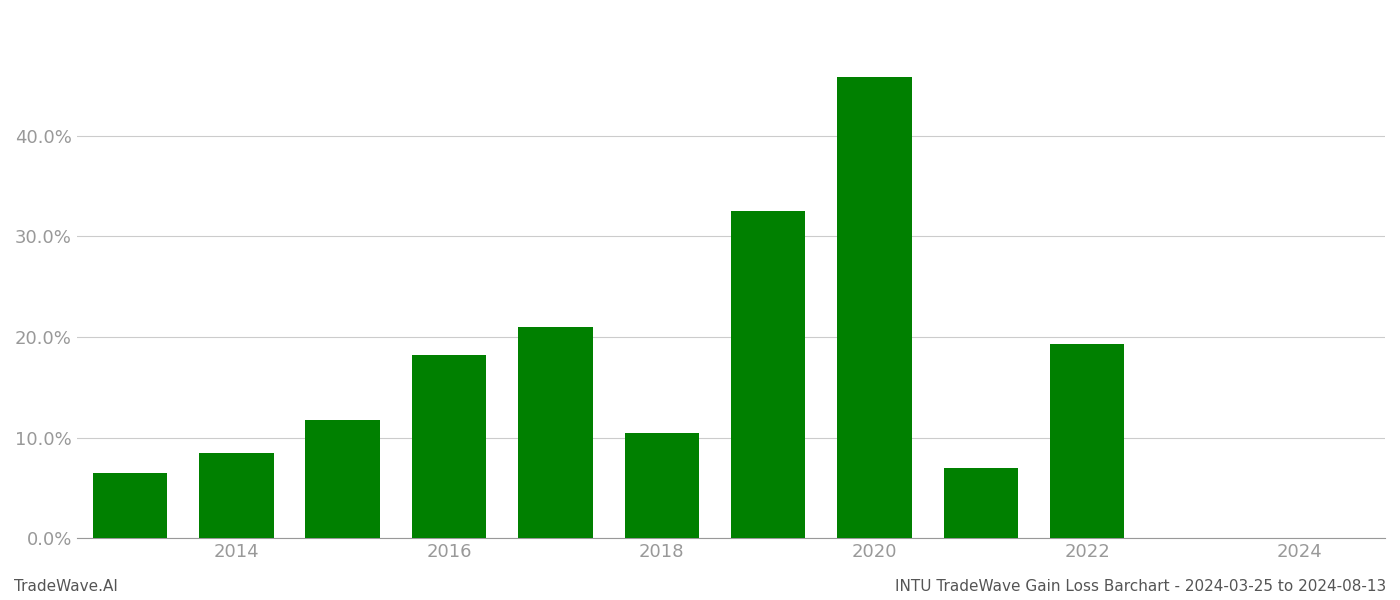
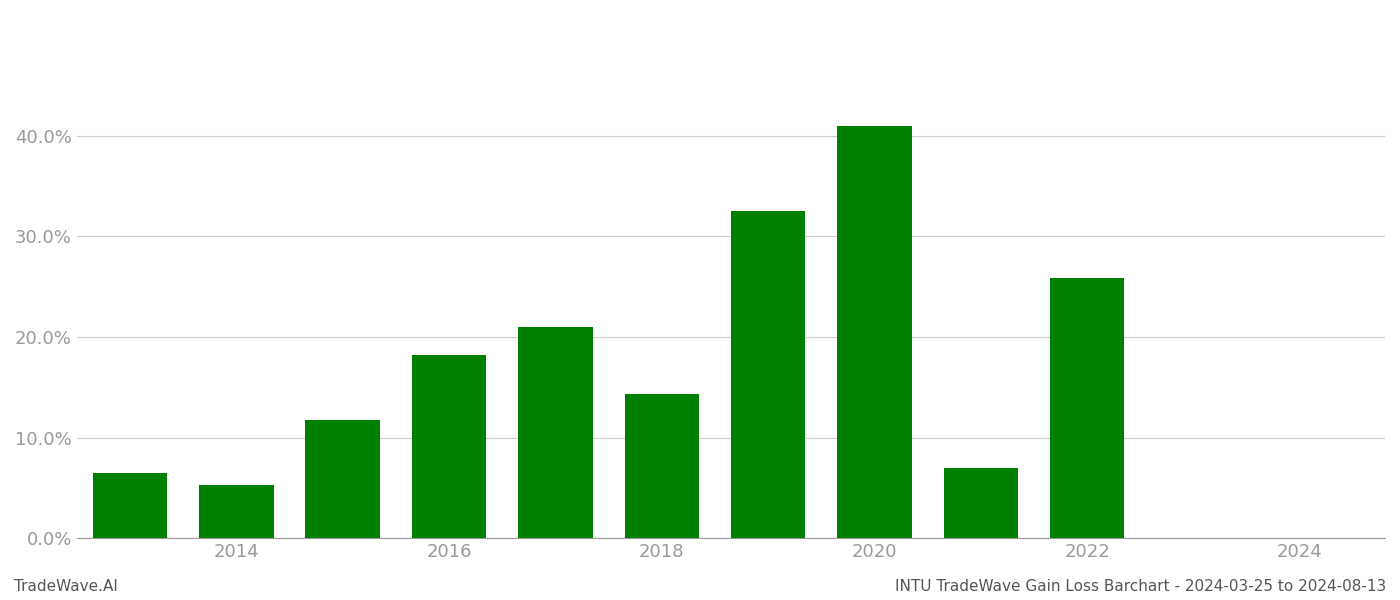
2014: 8.5% -> 5.3%
2018: 10.5% -> 14.3%
2020: 45.8% -> 41.0%
2022: 19.3% -> 25.9%
